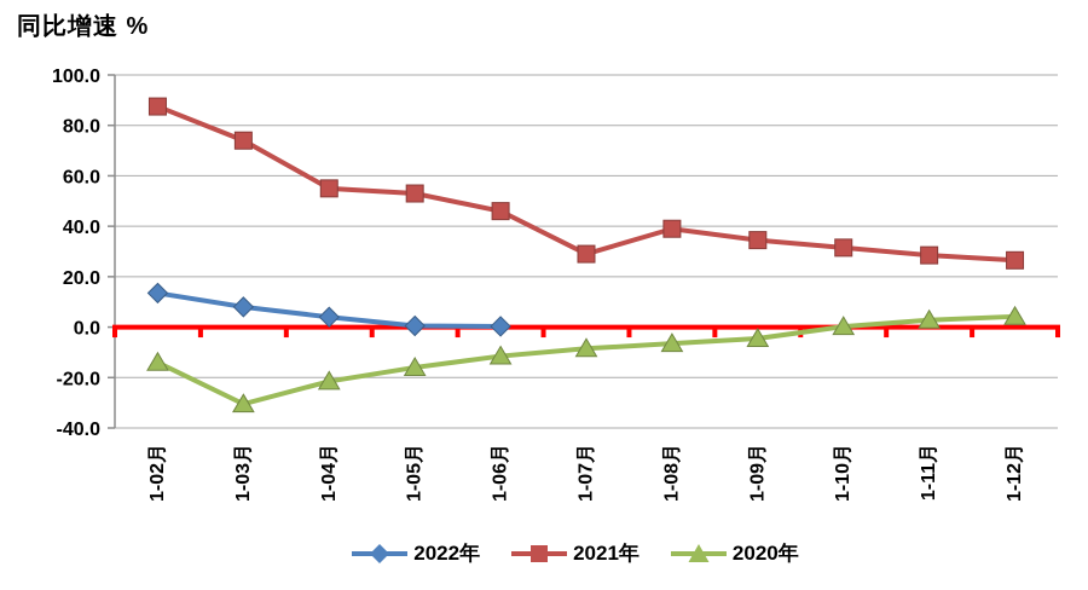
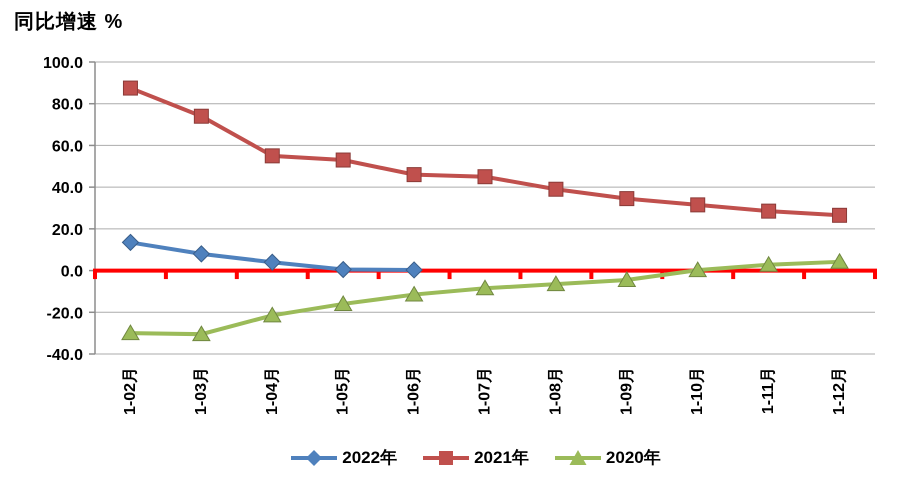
2020年/1-02月: -14 -> -30
2021年/1-07月: 29 -> 45
